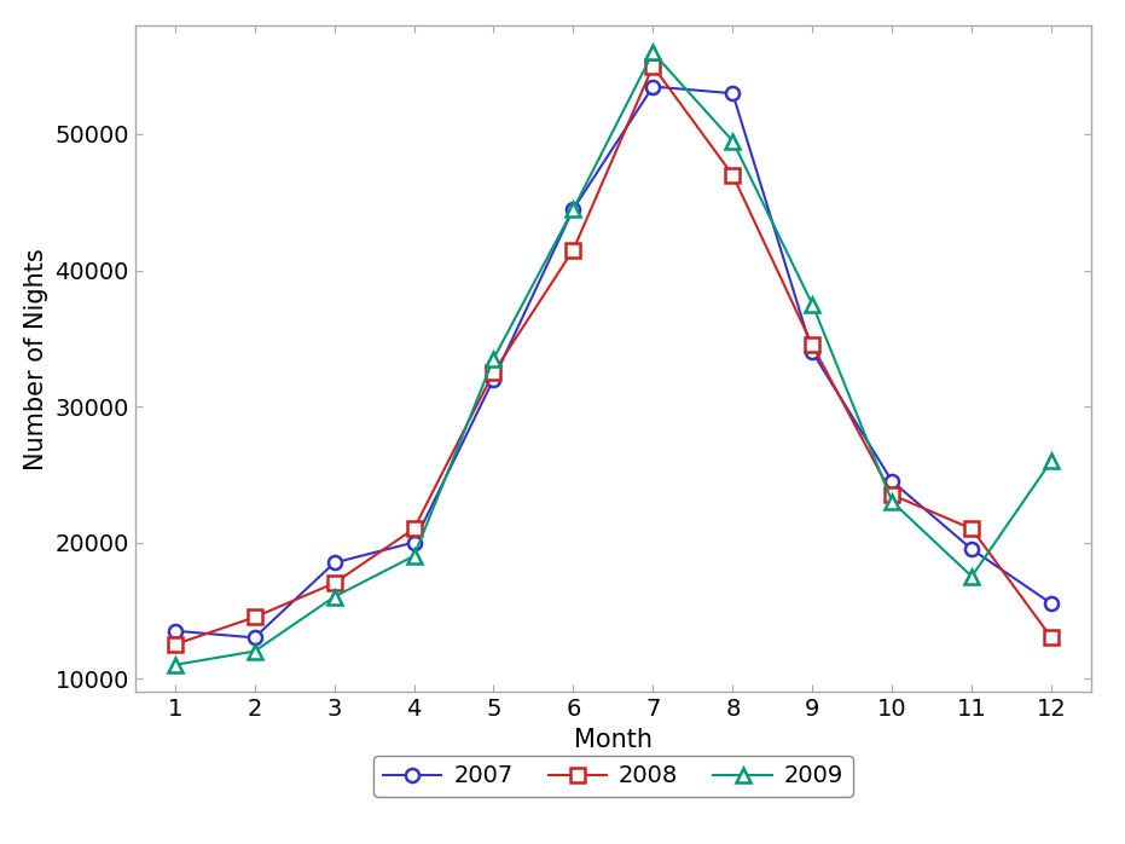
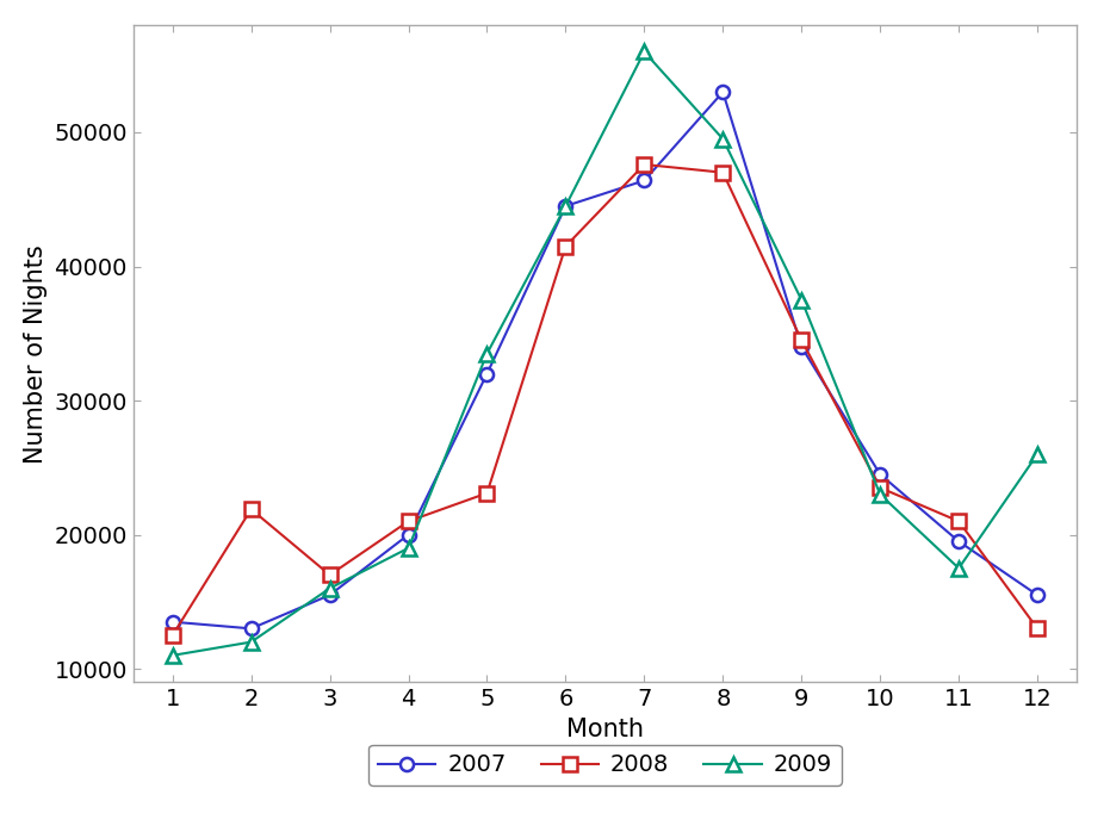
2008/2: 14500 -> 21900
2007/3: 18500 -> 15500
2008/5: 32500 -> 23100
2007/7: 53500 -> 46400
2008/7: 55000 -> 47600
